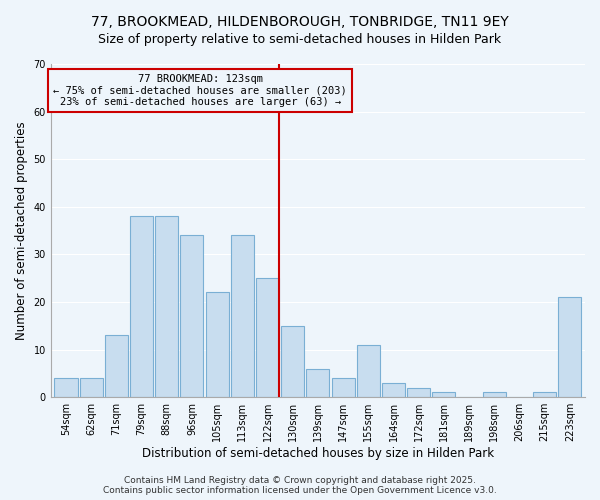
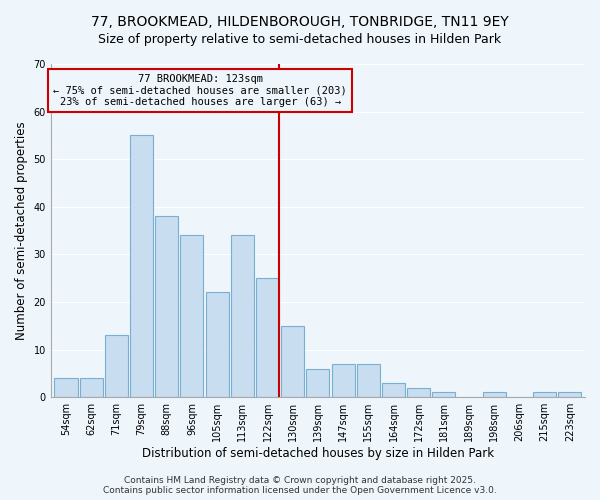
79sqm: 38 -> 55
147sqm: 4 -> 7
155sqm: 11 -> 7
223sqm: 21 -> 1
